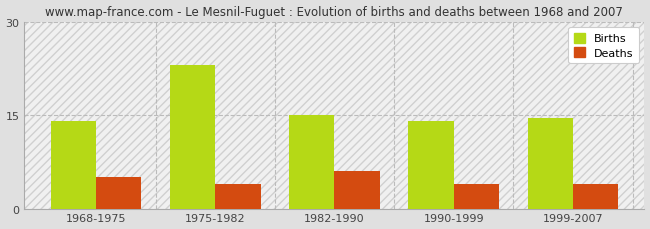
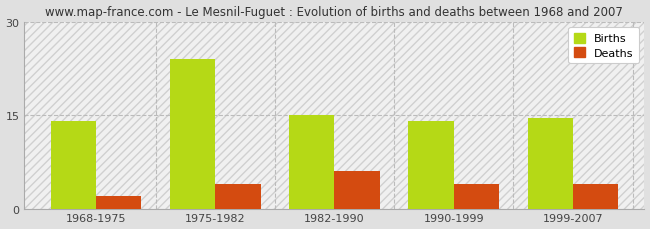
Deaths/1968-1975: 5 -> 2
Births/1975-1982: 23.0 -> 24.0
